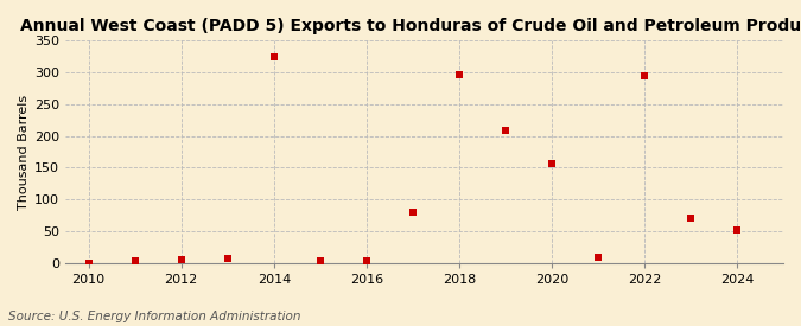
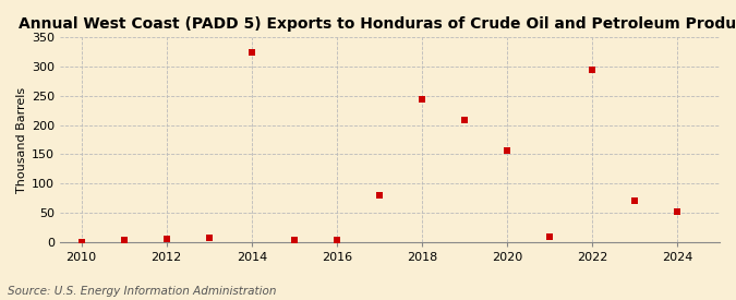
2018: 297 -> 244
